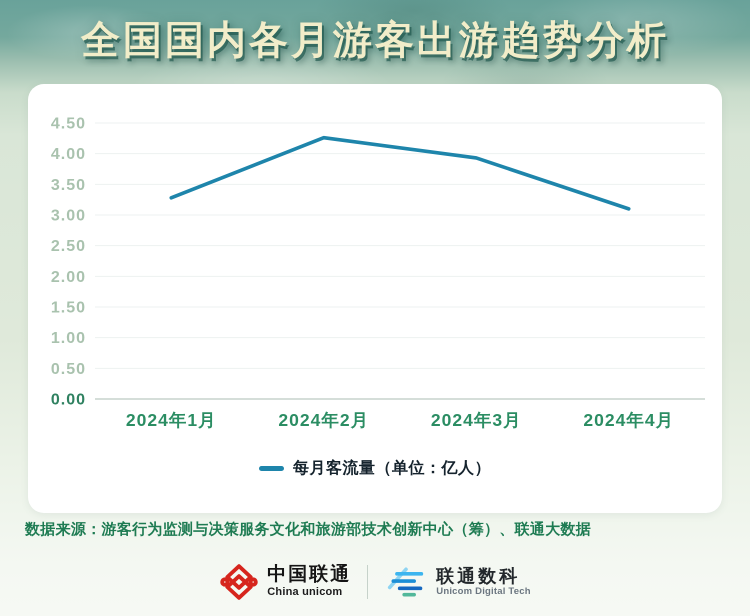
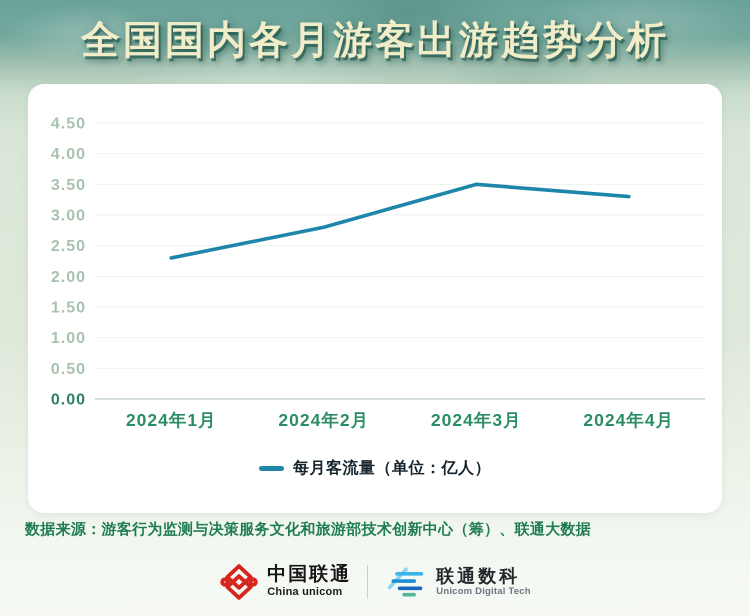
2024年1月: 3.3 -> 2.3
2024年2月: 4.3 -> 2.8
2024年3月: 3.9 -> 3.5
2024年4月: 3.1 -> 3.3
